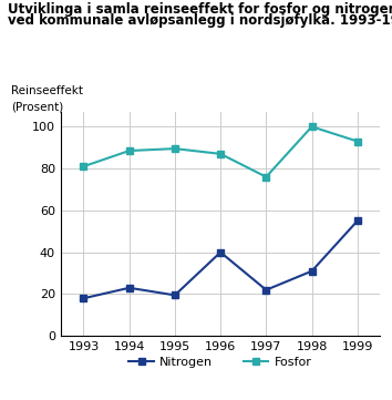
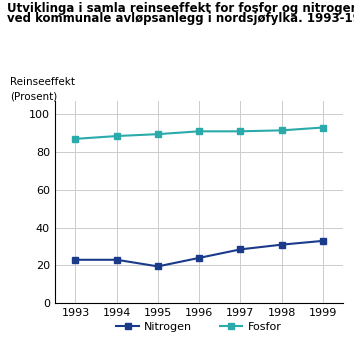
Nitrogen/1993: 18 -> 23
Fosfor/1993: 81 -> 87
Nitrogen/1996: 40 -> 24
Fosfor/1996: 87 -> 91
Nitrogen/1997: 22 -> 28
Fosfor/1997: 76 -> 91
Fosfor/1998: 100 -> 92
Nitrogen/1999: 55 -> 33
